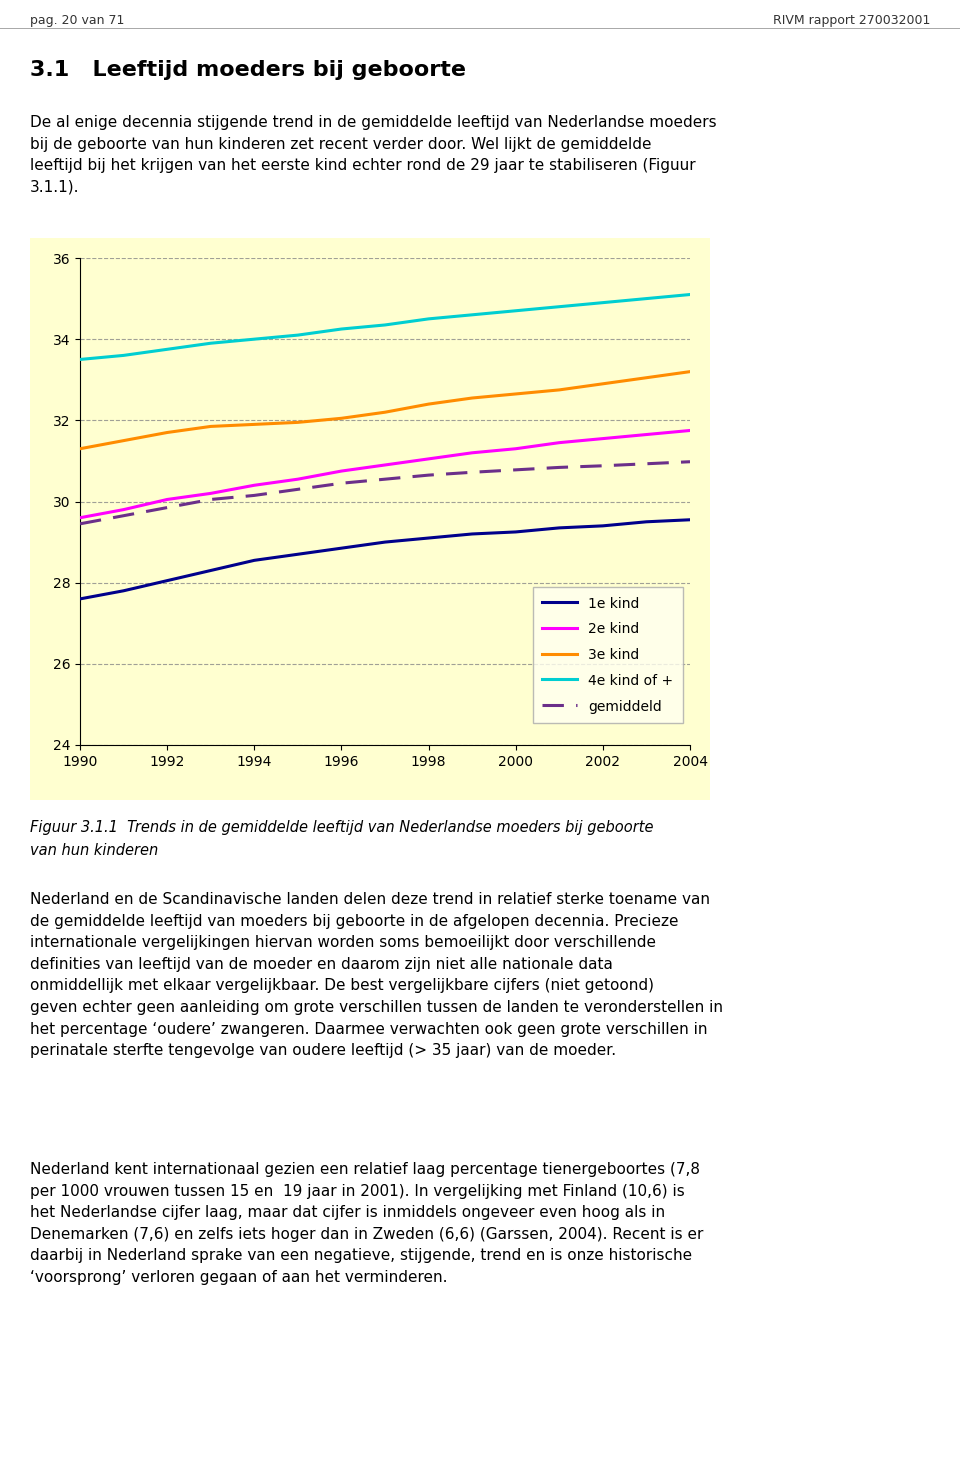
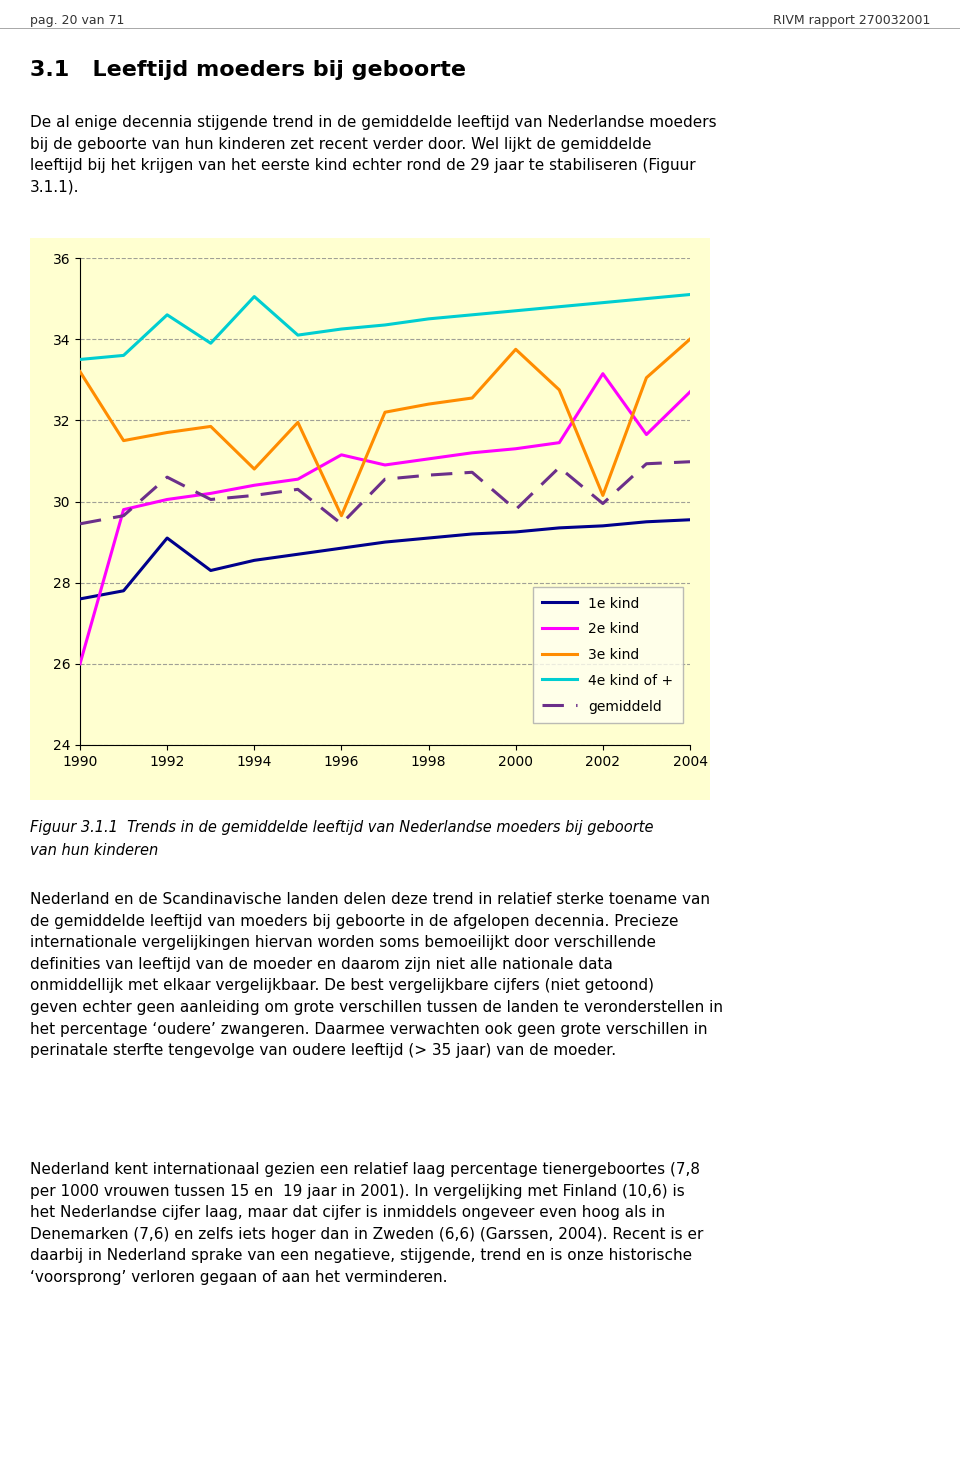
2e kind/1990: 29.60 -> 26.00
3e kind/1990: 31.30 -> 33.20
1e kind/1992: 28.05 -> 29.10
4e kind of +/1992: 33.75 -> 34.60
gemiddeld/1992: 29.85 -> 30.60
3e kind/1994: 31.90 -> 30.80
4e kind of +/1994: 34.00 -> 35.05
2e kind/1996: 30.75 -> 31.15
3e kind/1996: 32.05 -> 29.65
gemiddeld/1996: 30.45 -> 29.45
3e kind/2000: 32.65 -> 33.75
gemiddeld/2000: 30.78 -> 29.80
2e kind/2002: 31.55 -> 33.15
3e kind/2002: 32.90 -> 30.15
gemiddeld/2002: 30.88 -> 29.95
2e kind/2004: 31.75 -> 32.70
3e kind/2004: 33.20 -> 34.00
